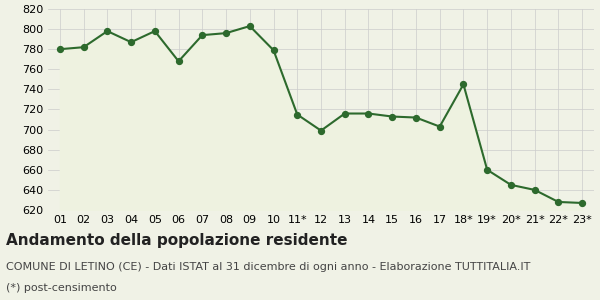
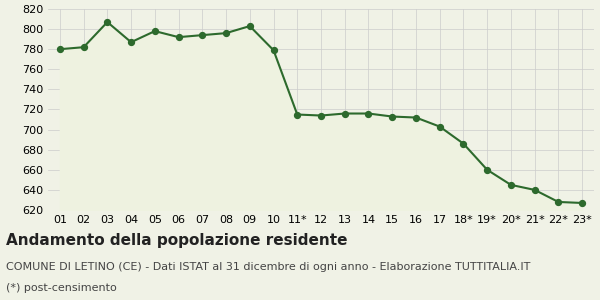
03: 798 -> 807
06: 768 -> 792
12: 699 -> 714
18*: 745 -> 686
